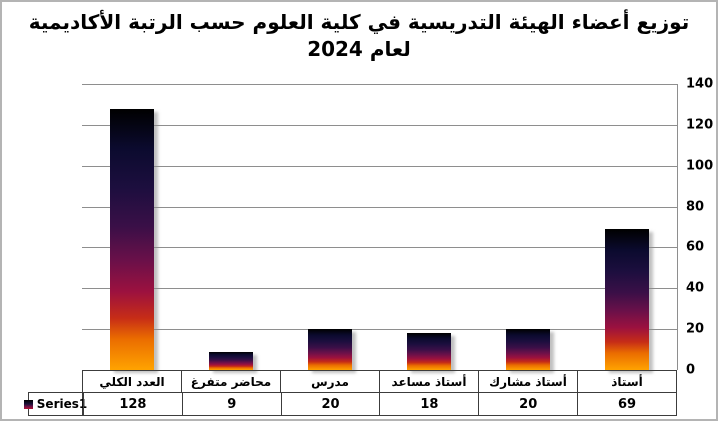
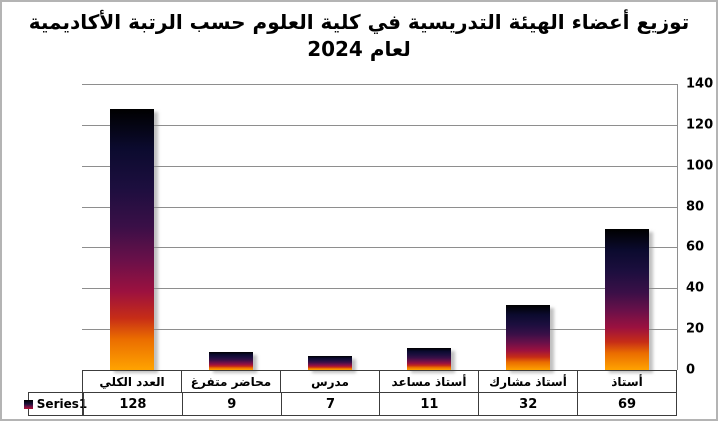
مدرس: 20 -> 7
أستاذ مساعد: 18 -> 11
أستاذ مشارك: 20 -> 32
